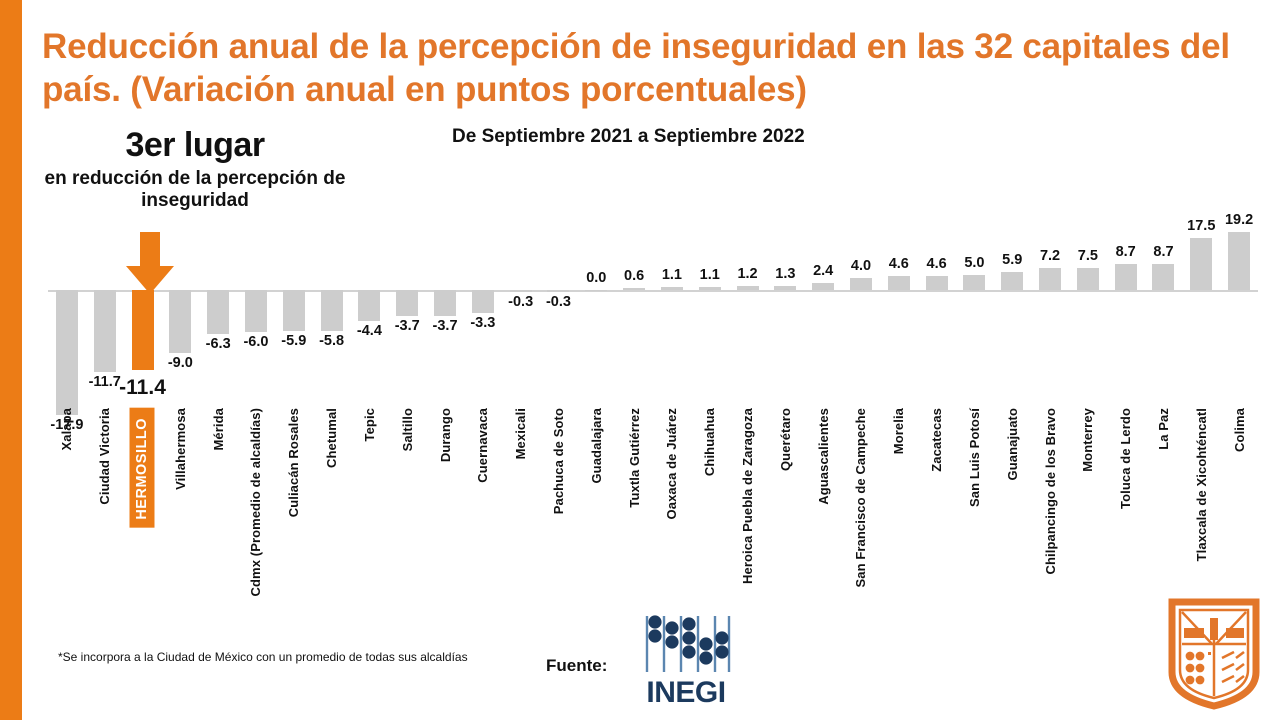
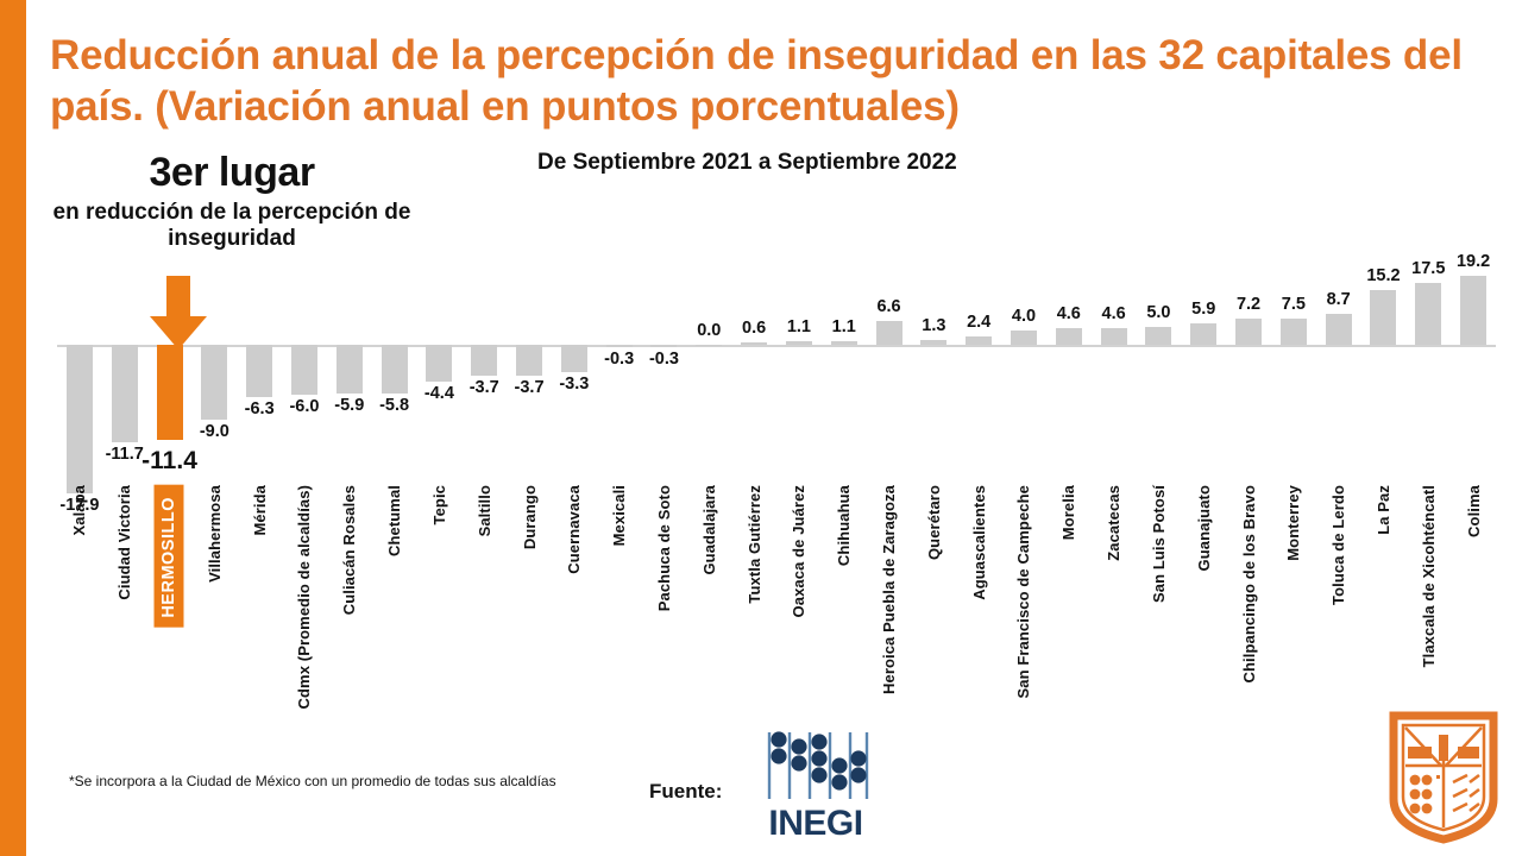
Heroica Puebla de Zaragoza: 1.2 -> 6.6
La Paz: 8.7 -> 15.2
